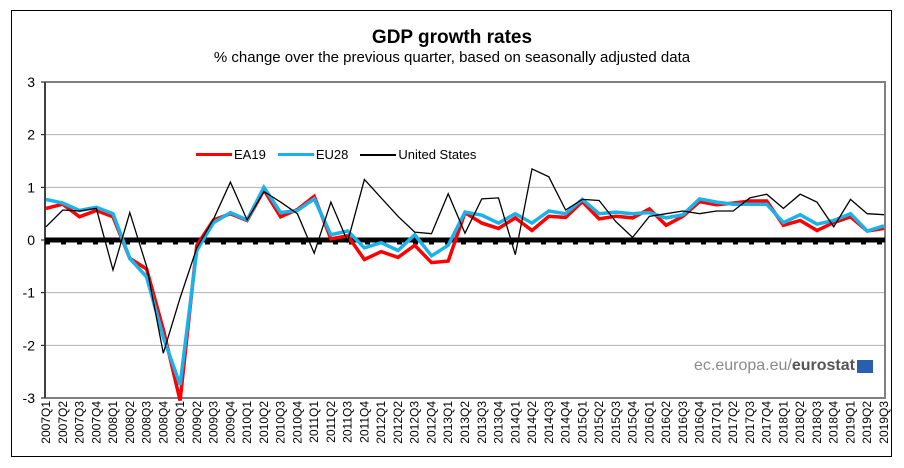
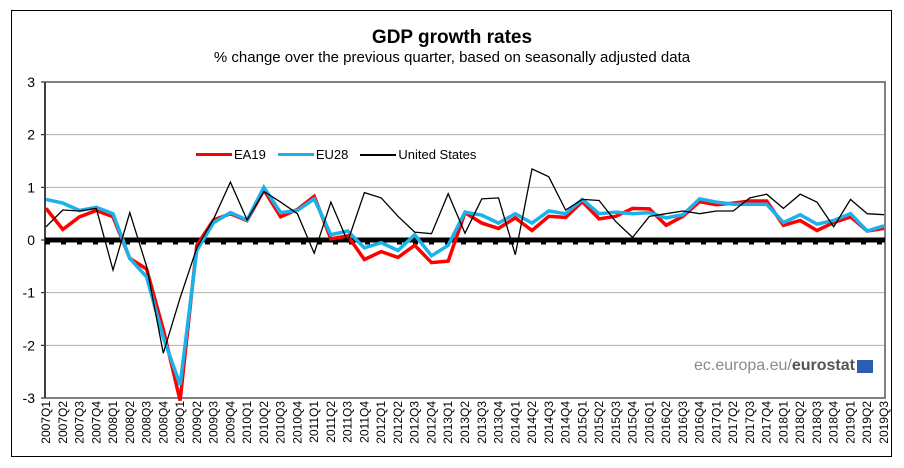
EA19/2007Q2: 0.7 -> 0.2
United States/2011Q4: 1.1 -> 0.9
EA19/2015Q4: 0.4 -> 0.6
